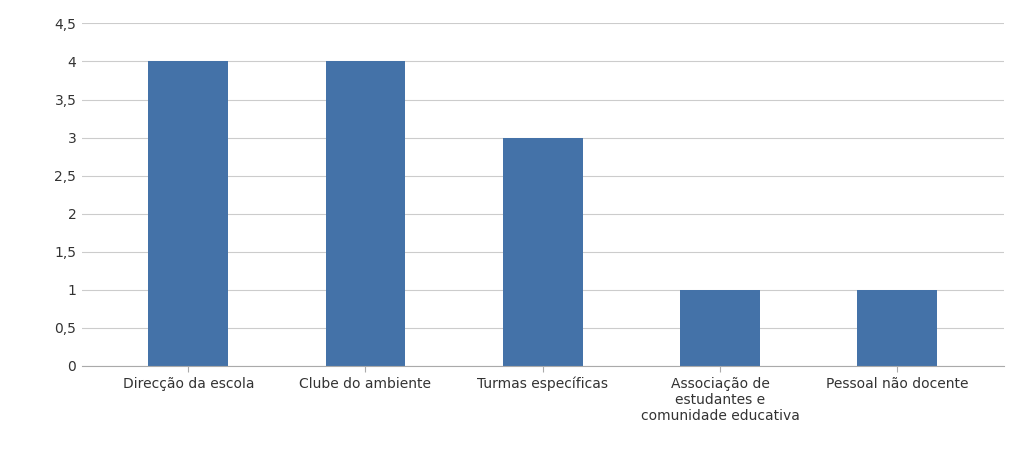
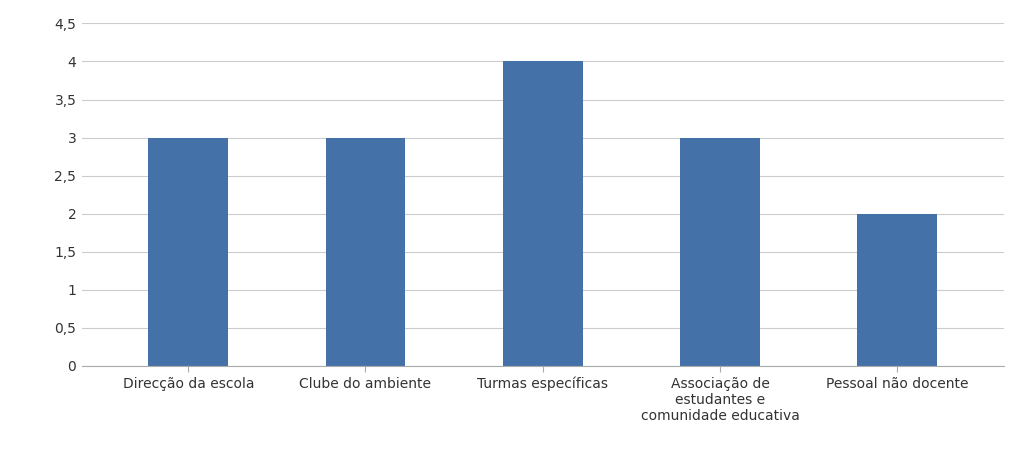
Direcção da escola: 4 -> 3
Clube do ambiente: 4 -> 3
Turmas específicas: 3 -> 4
Associação de estudantes e comunidade educativa: 1 -> 3
Pessoal não docente: 1 -> 2
